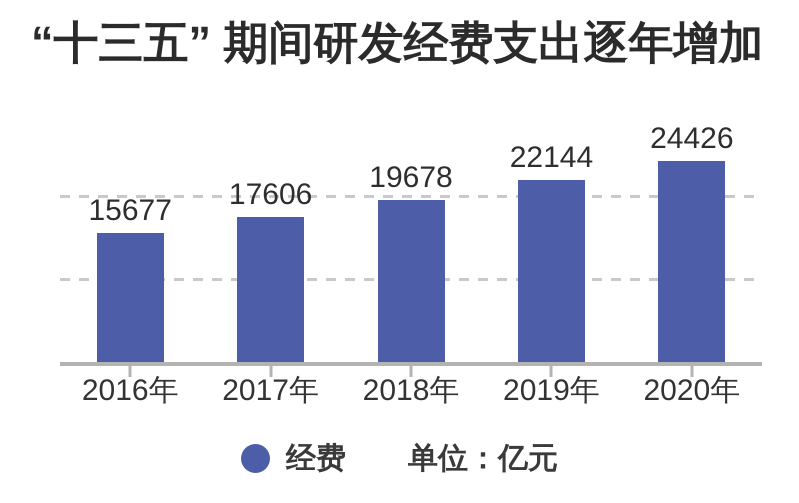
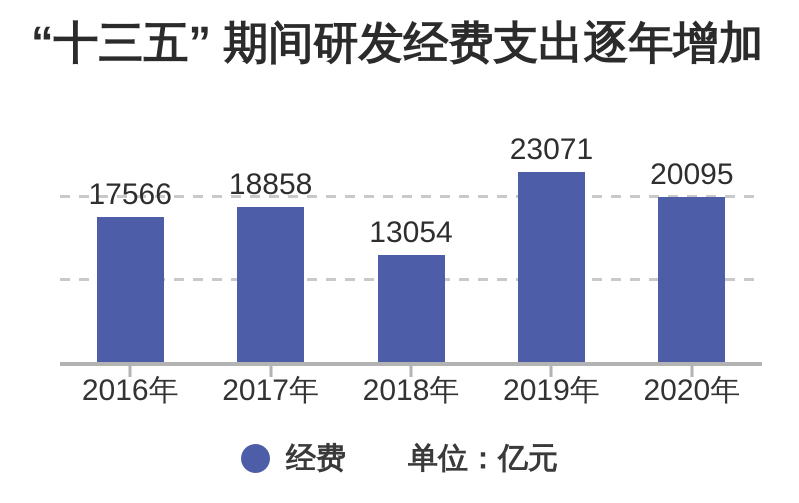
2016年: 15677 -> 17566
2017年: 17606 -> 18858
2018年: 19678 -> 13054
2019年: 22144 -> 23071
2020年: 24426 -> 20095
